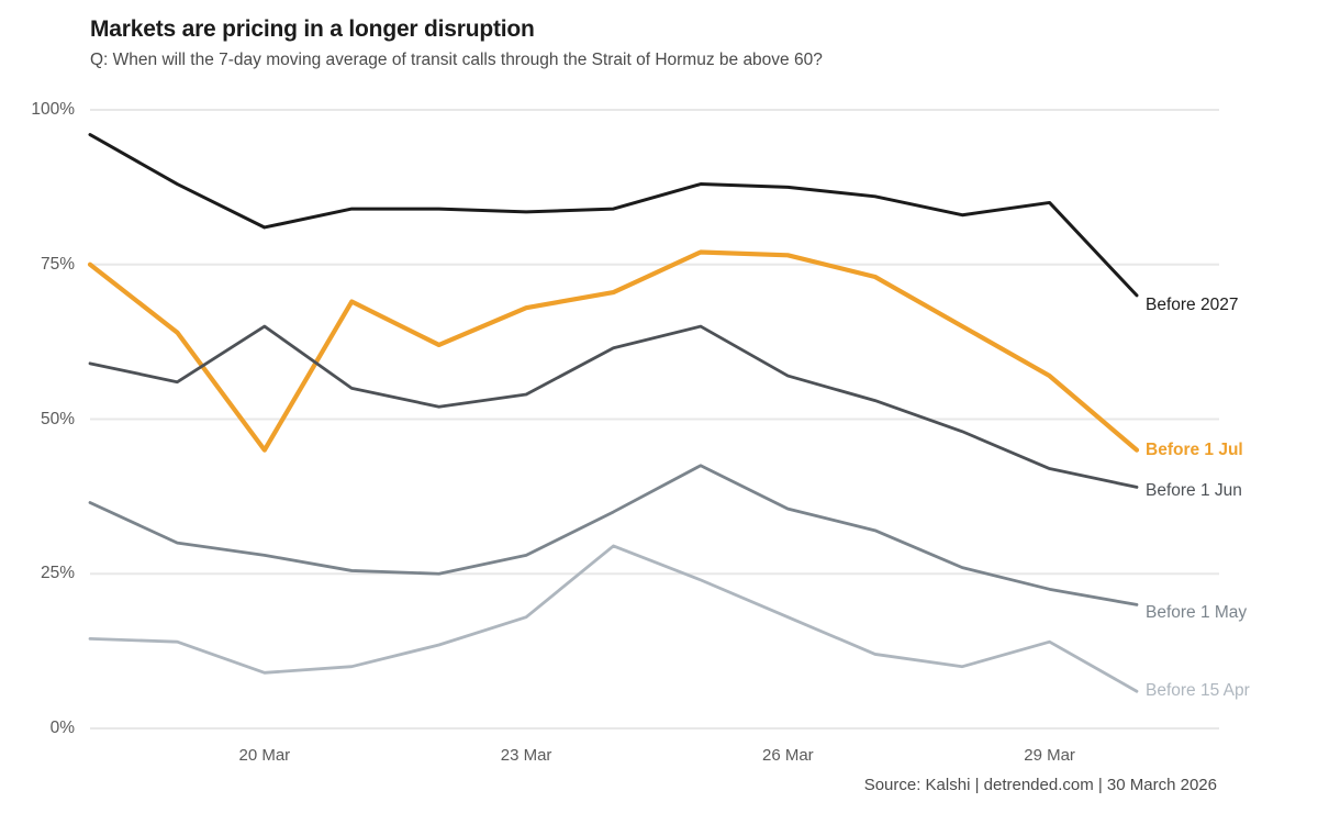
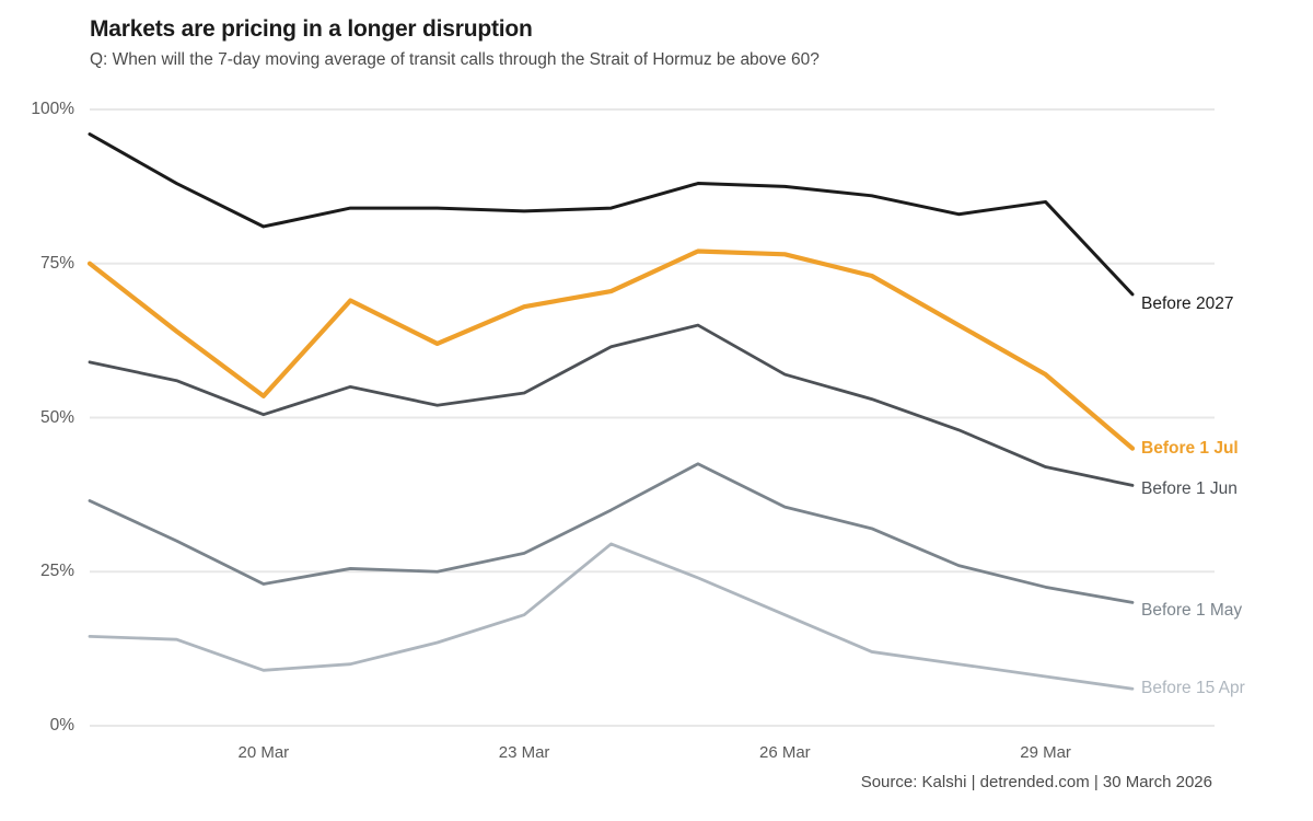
Before 1 Jul/20 Mar: 45% -> 54%
Before 1 Jun/20 Mar: 65% -> 50%
Before 1 May/20 Mar: 28% -> 23%
Before 15 Apr/29 Mar: 14% -> 8%
